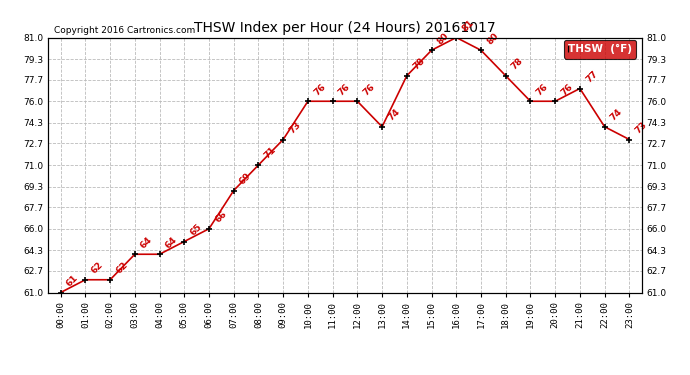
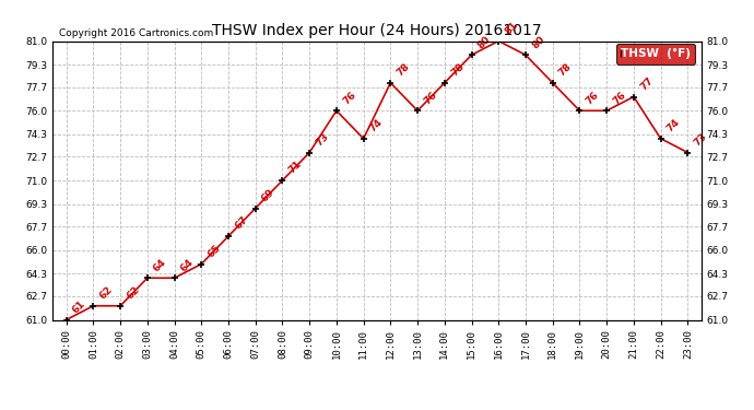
06:00: 66 -> 67
11:00: 76 -> 74
12:00: 76 -> 78
13:00: 74 -> 76
